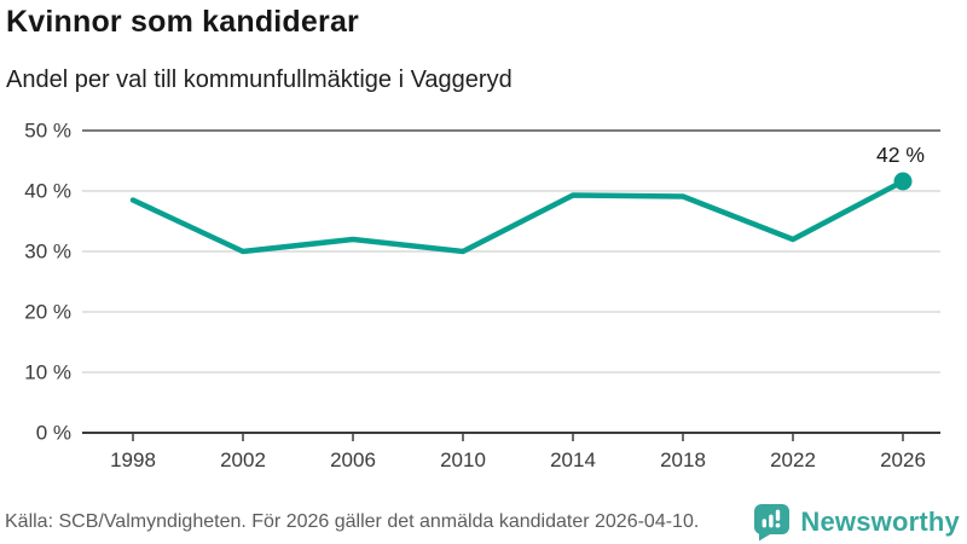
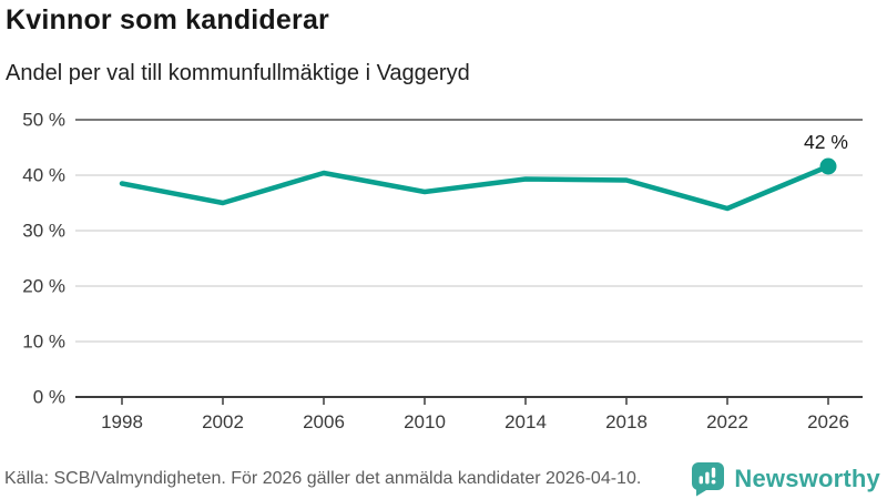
2002: 30% -> 35%
2006: 32% -> 40%
2010: 30% -> 37%
2022: 32% -> 34%
